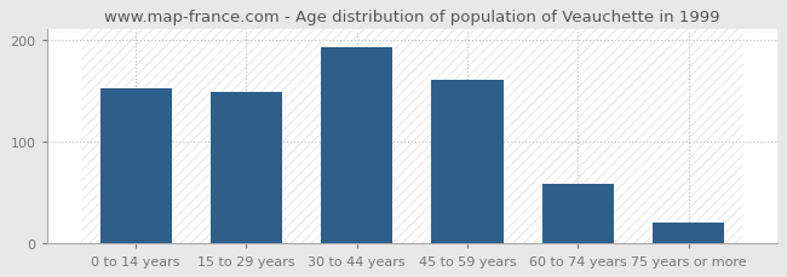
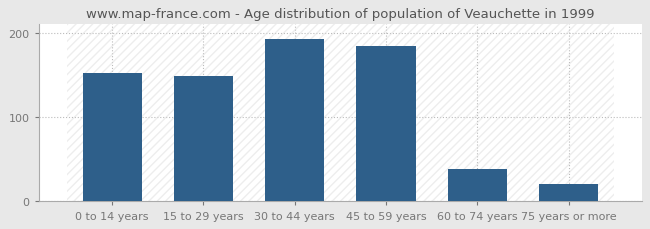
45 to 59 years: 160 -> 184
60 to 74 years: 58 -> 38
